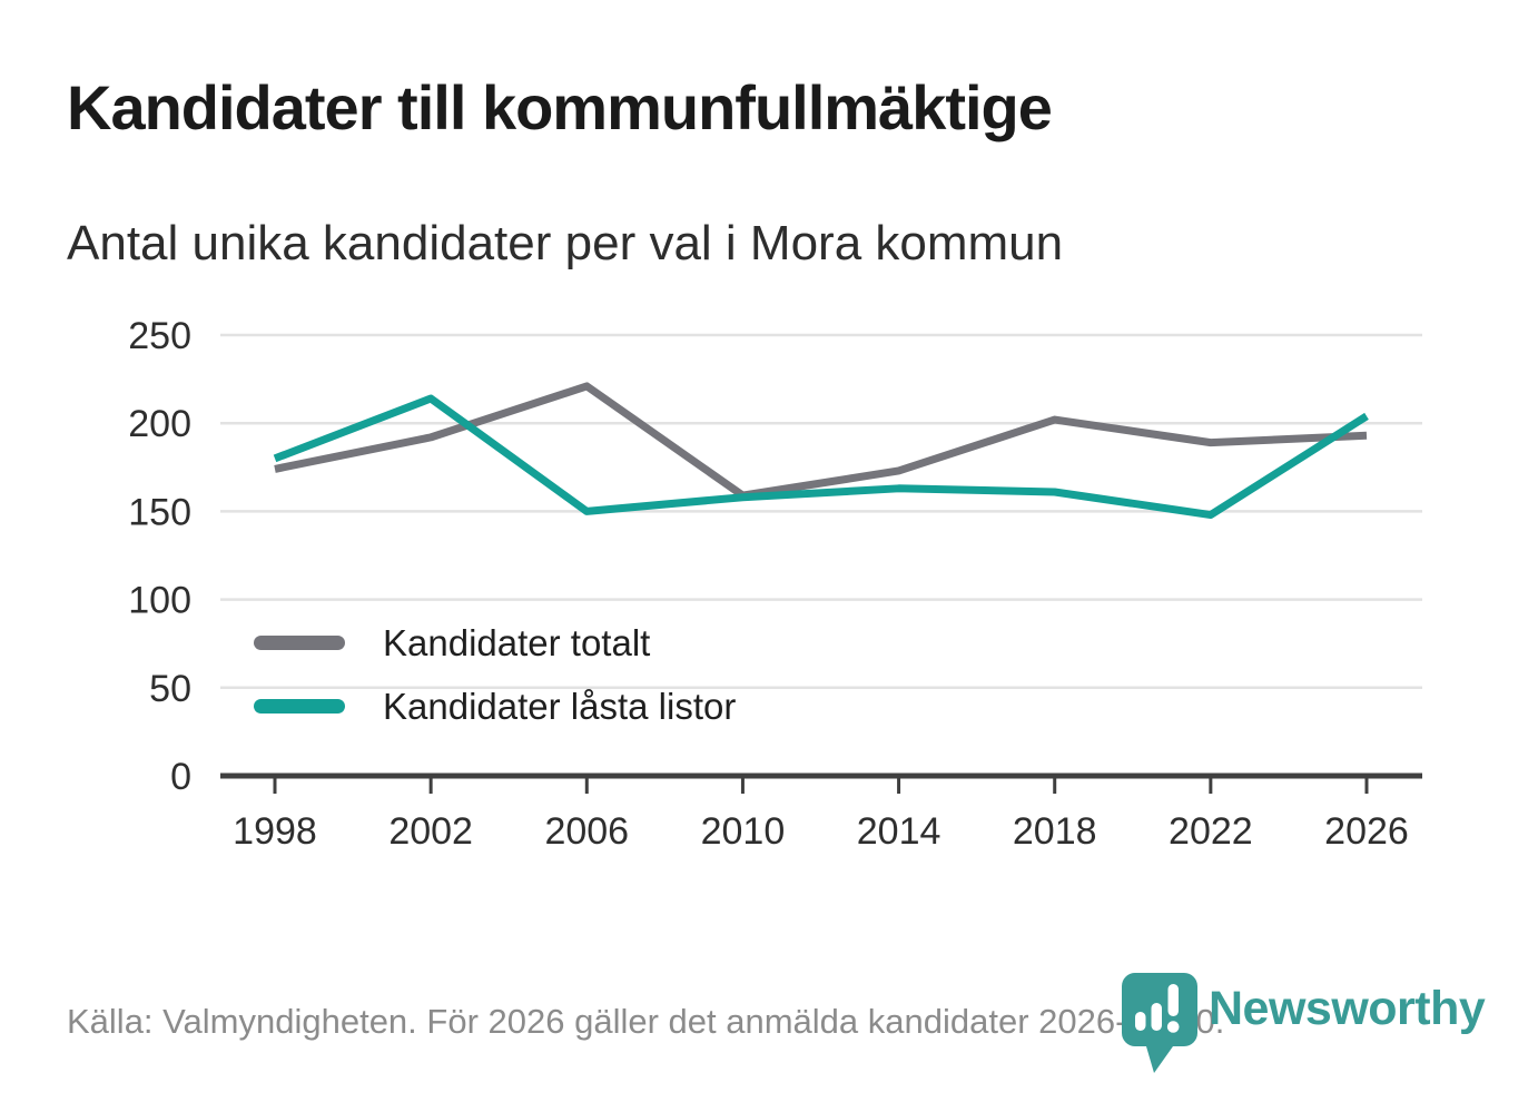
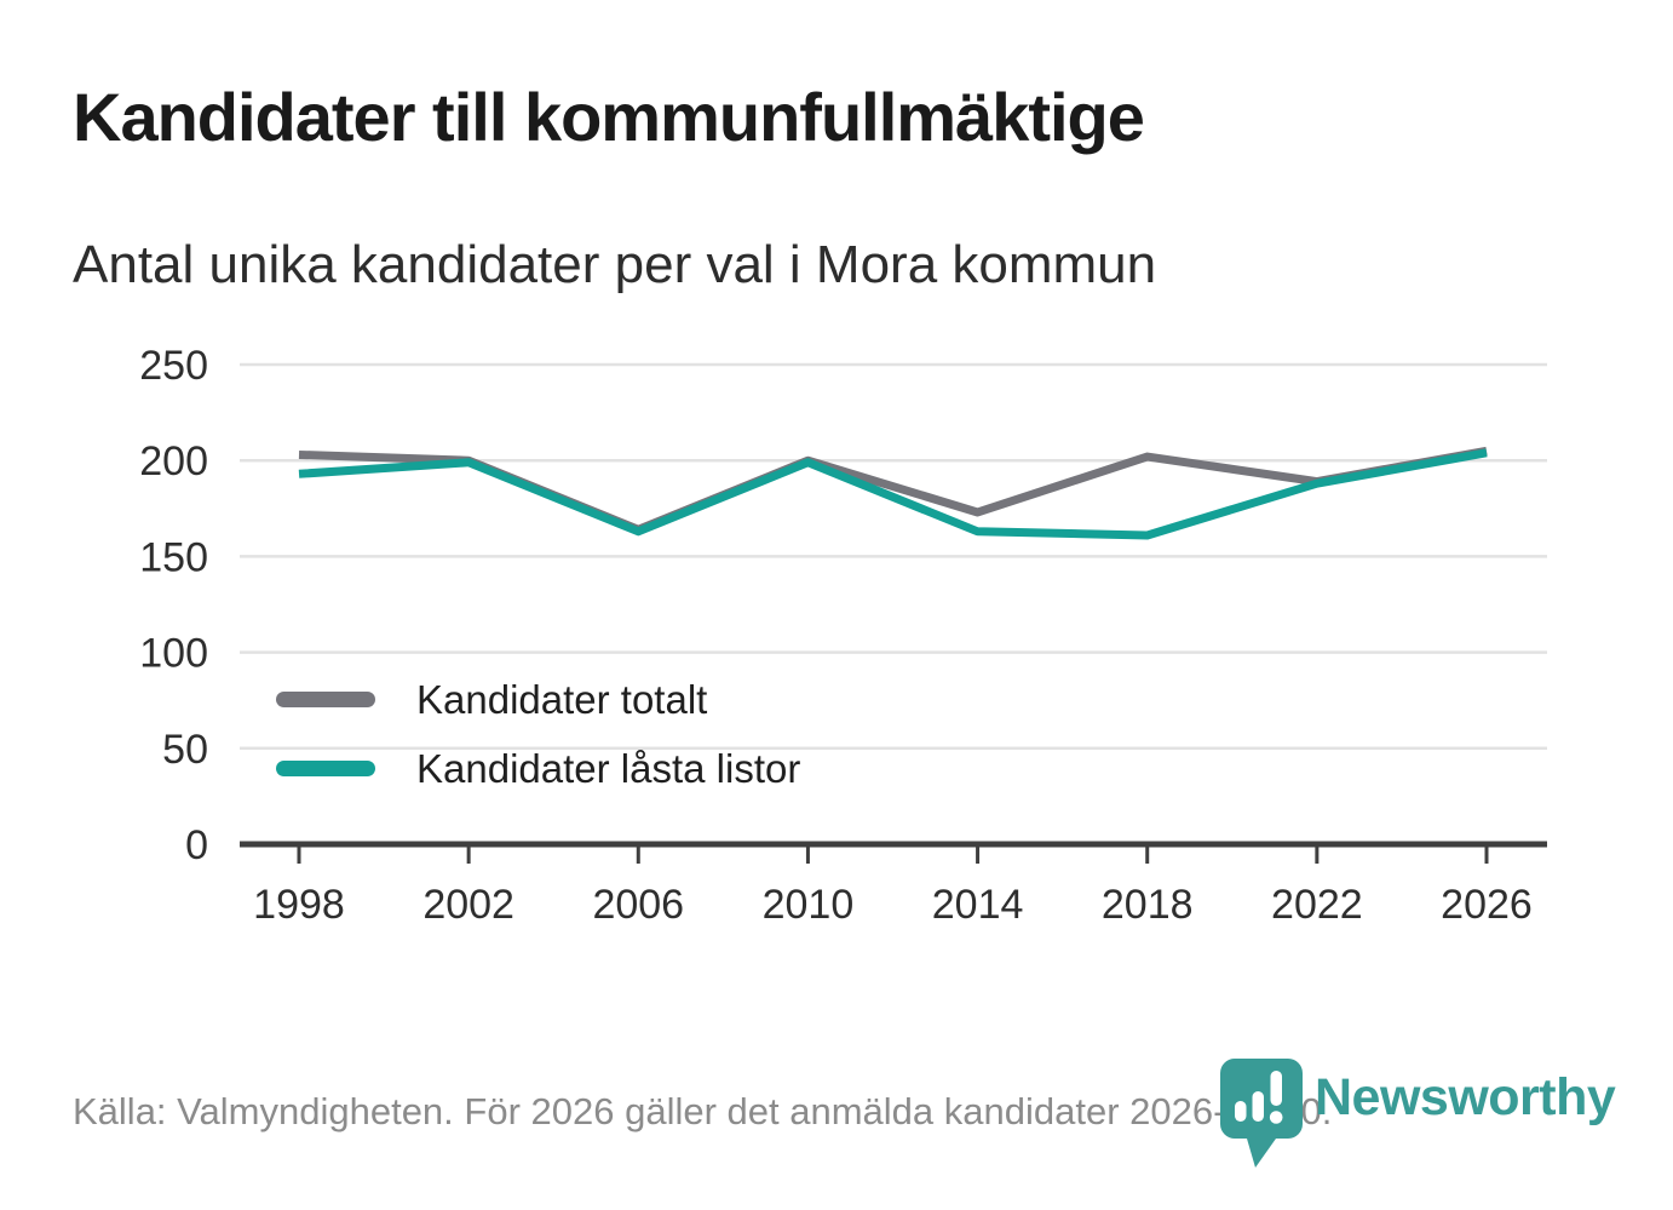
Kandidater totalt/1998: 174 -> 203
Kandidater låsta listor/1998: 180 -> 193
Kandidater totalt/2002: 192 -> 200
Kandidater låsta listor/2002: 214 -> 199
Kandidater totalt/2006: 221 -> 164
Kandidater låsta listor/2006: 150 -> 163
Kandidater totalt/2010: 159 -> 200
Kandidater låsta listor/2010: 158 -> 199
Kandidater låsta listor/2022: 148 -> 188
Kandidater totalt/2026: 193 -> 205
